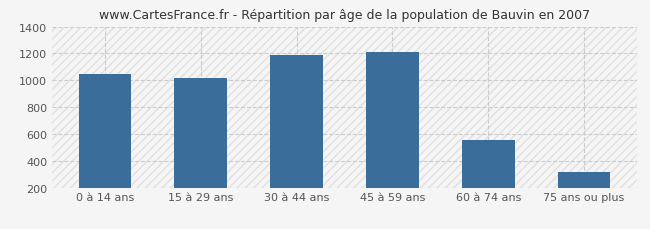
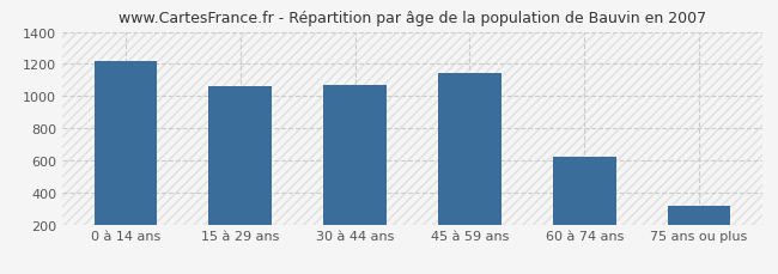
0 à 14 ans: 1040 -> 1220
15 à 29 ans: 1020 -> 1060
30 à 44 ans: 1180 -> 1070
45 à 59 ans: 1210 -> 1140
60 à 74 ans: 560 -> 620
